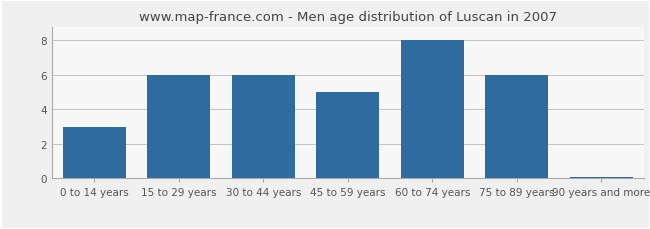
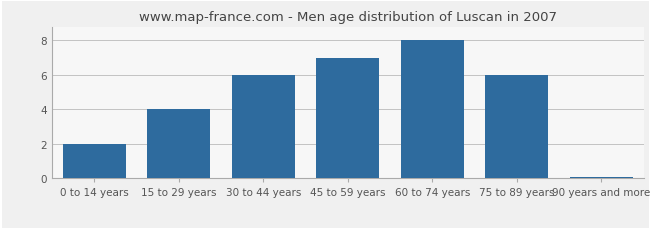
0 to 14 years: 3.0 -> 2.0
15 to 29 years: 6.0 -> 4.0
45 to 59 years: 5.0 -> 7.0
